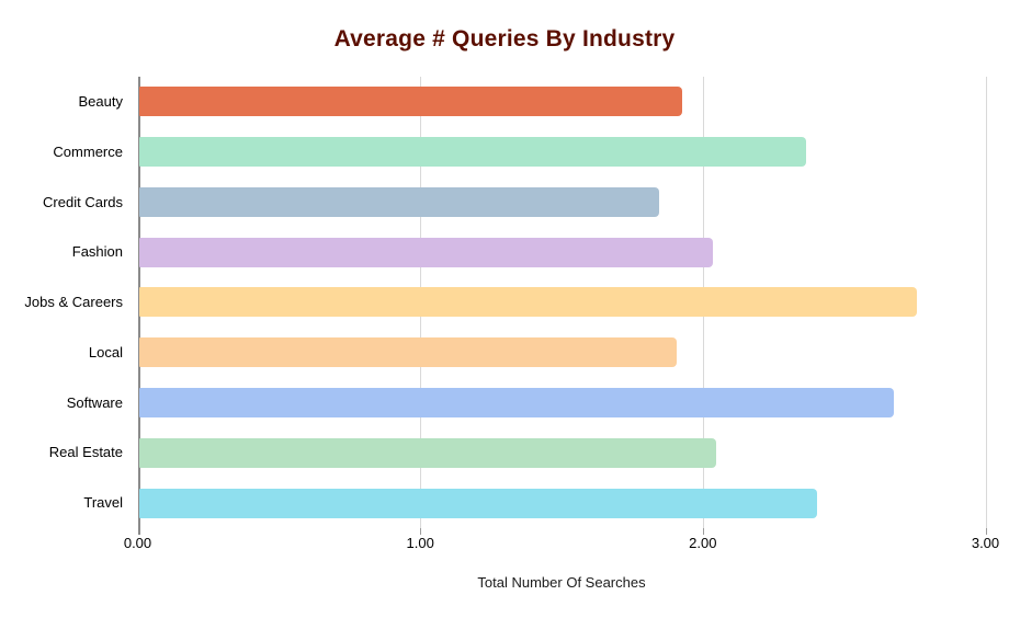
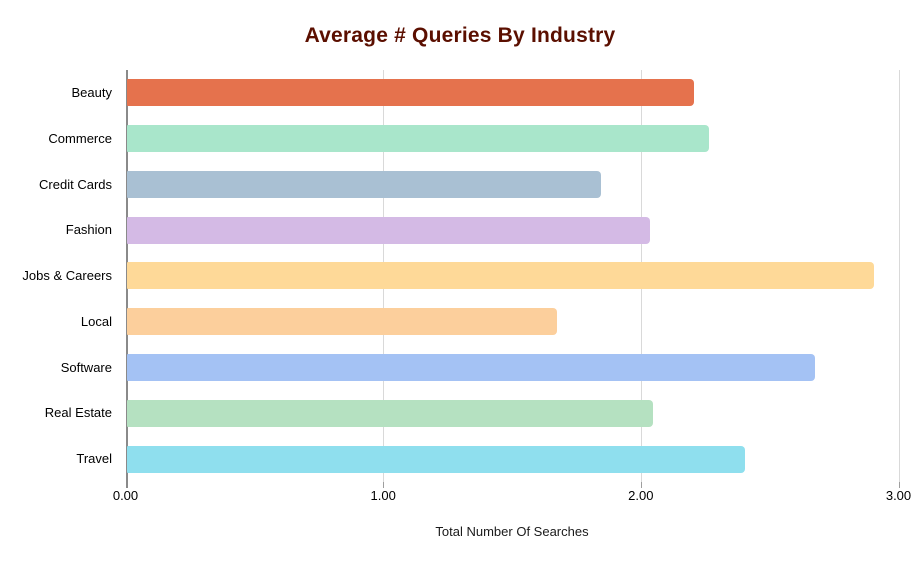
Beauty: 1.92 -> 2.20
Commerce: 2.36 -> 2.26
Jobs & Careers: 2.75 -> 2.90
Local: 1.90 -> 1.67
